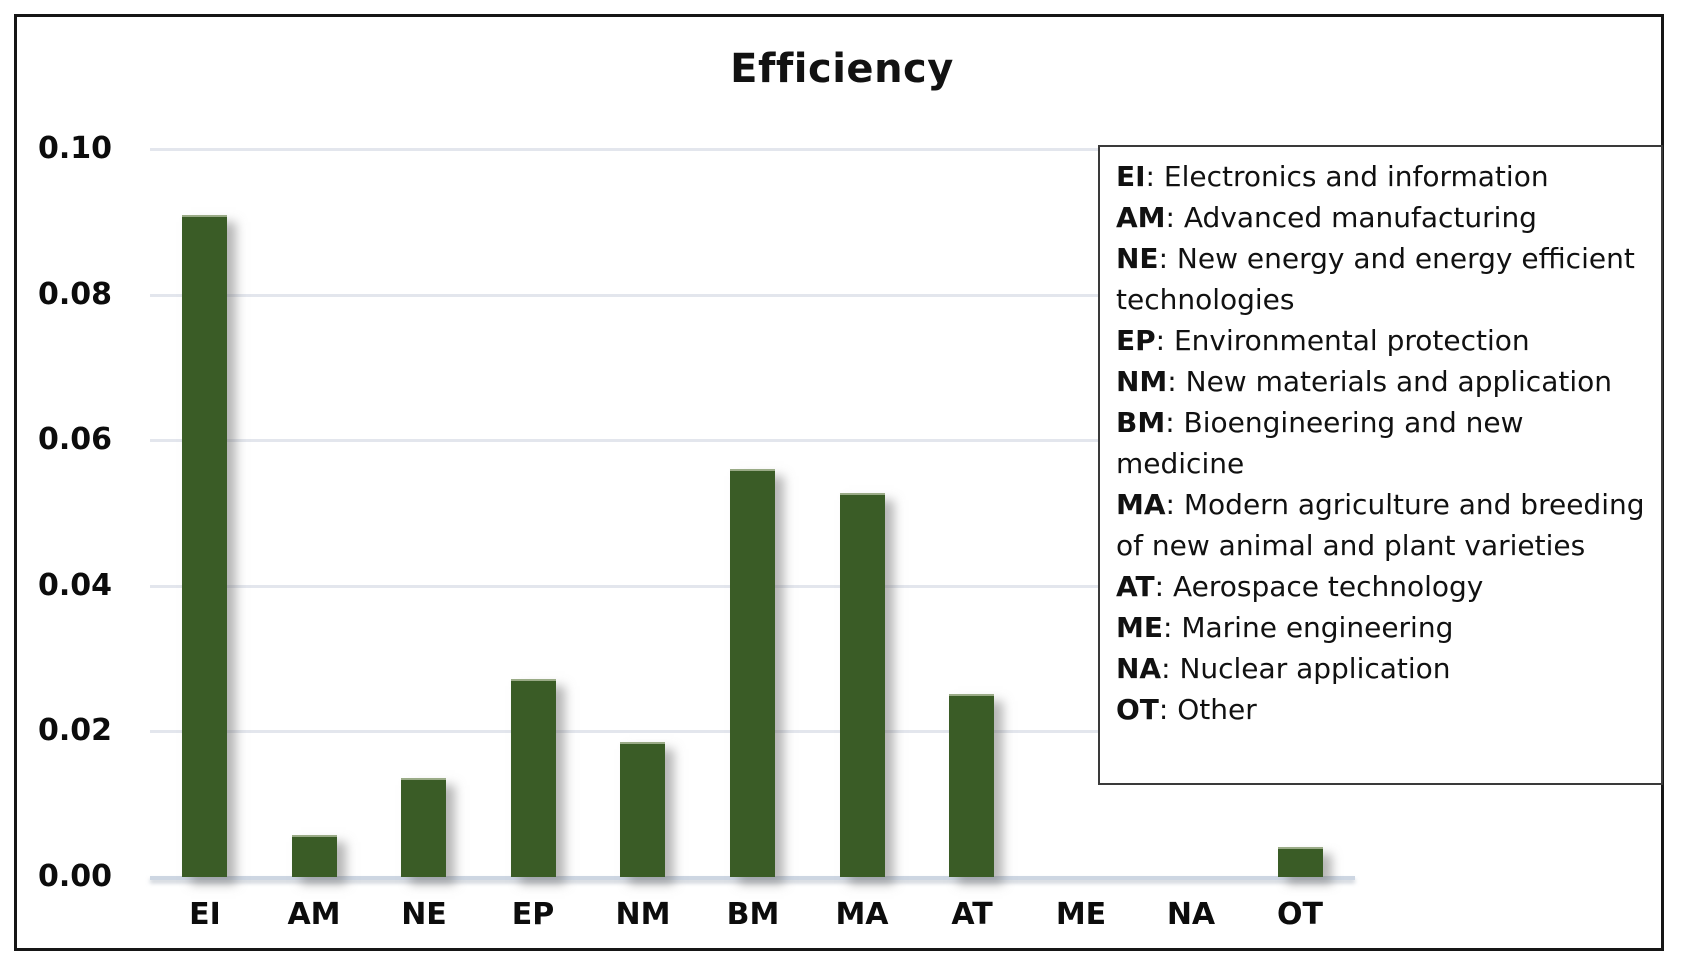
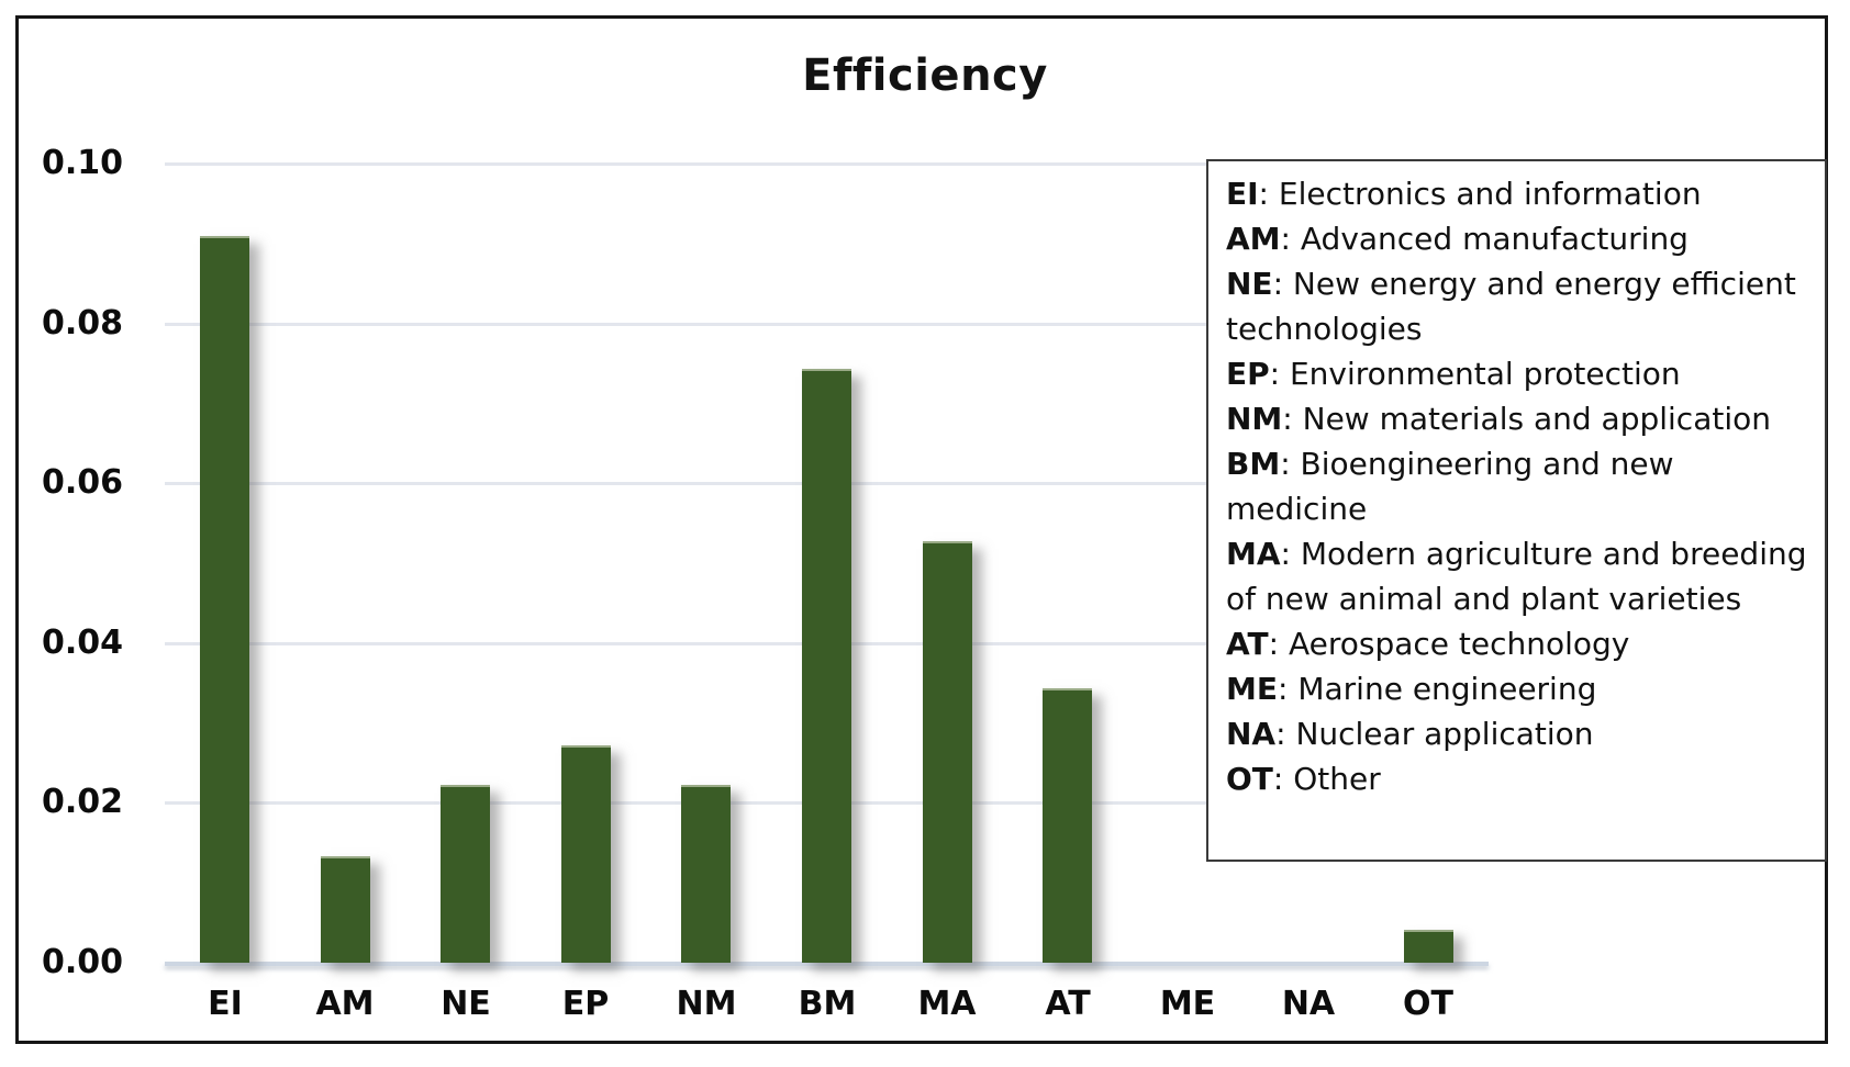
AM: 0.005 -> 0.013
NE: 0.013 -> 0.022
NM: 0.018 -> 0.022
BM: 0.056 -> 0.074
AT: 0.025 -> 0.034
